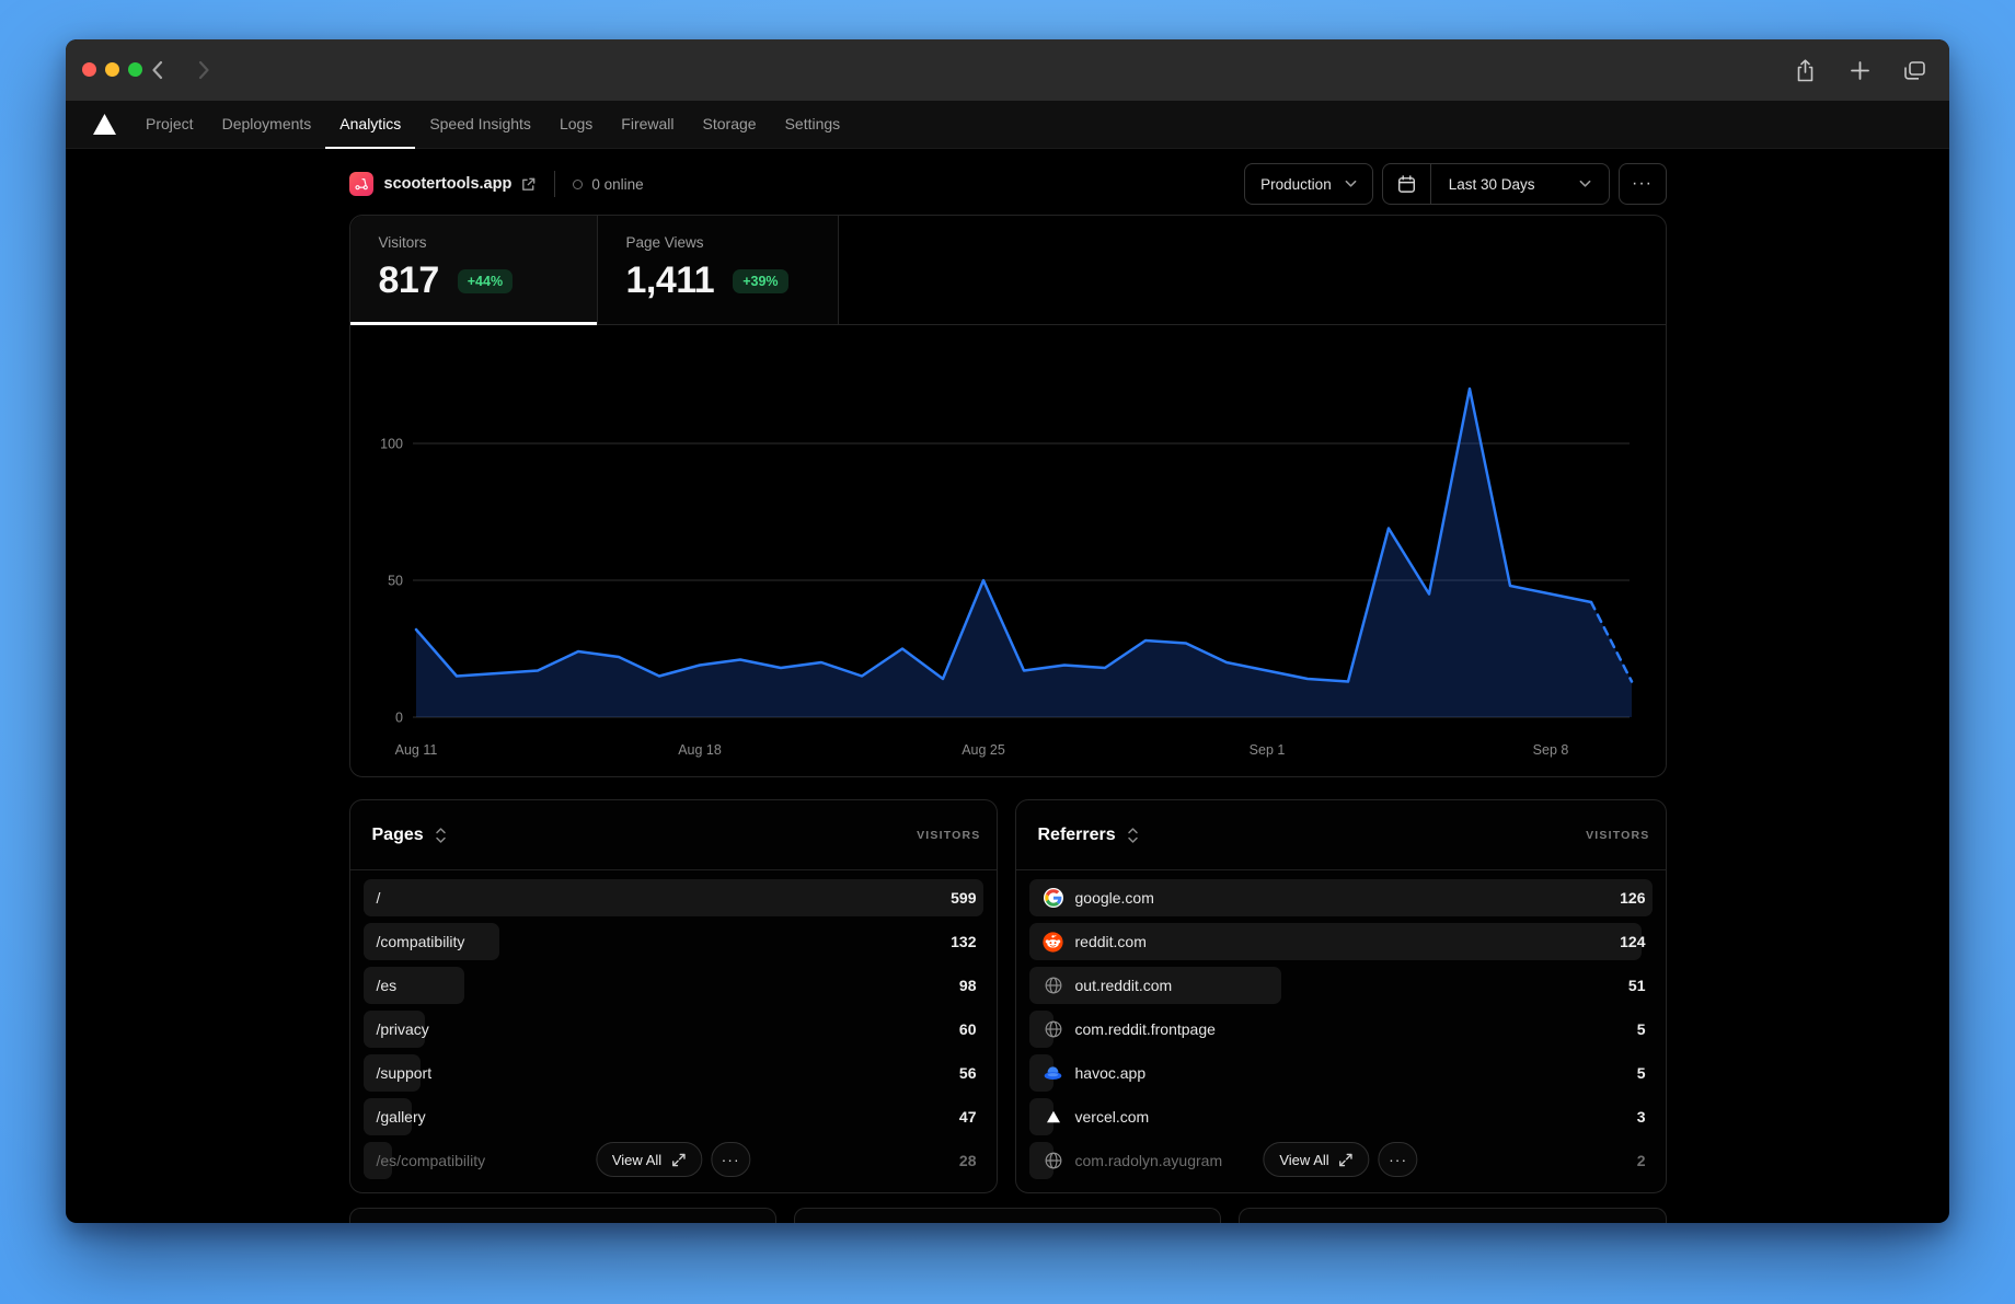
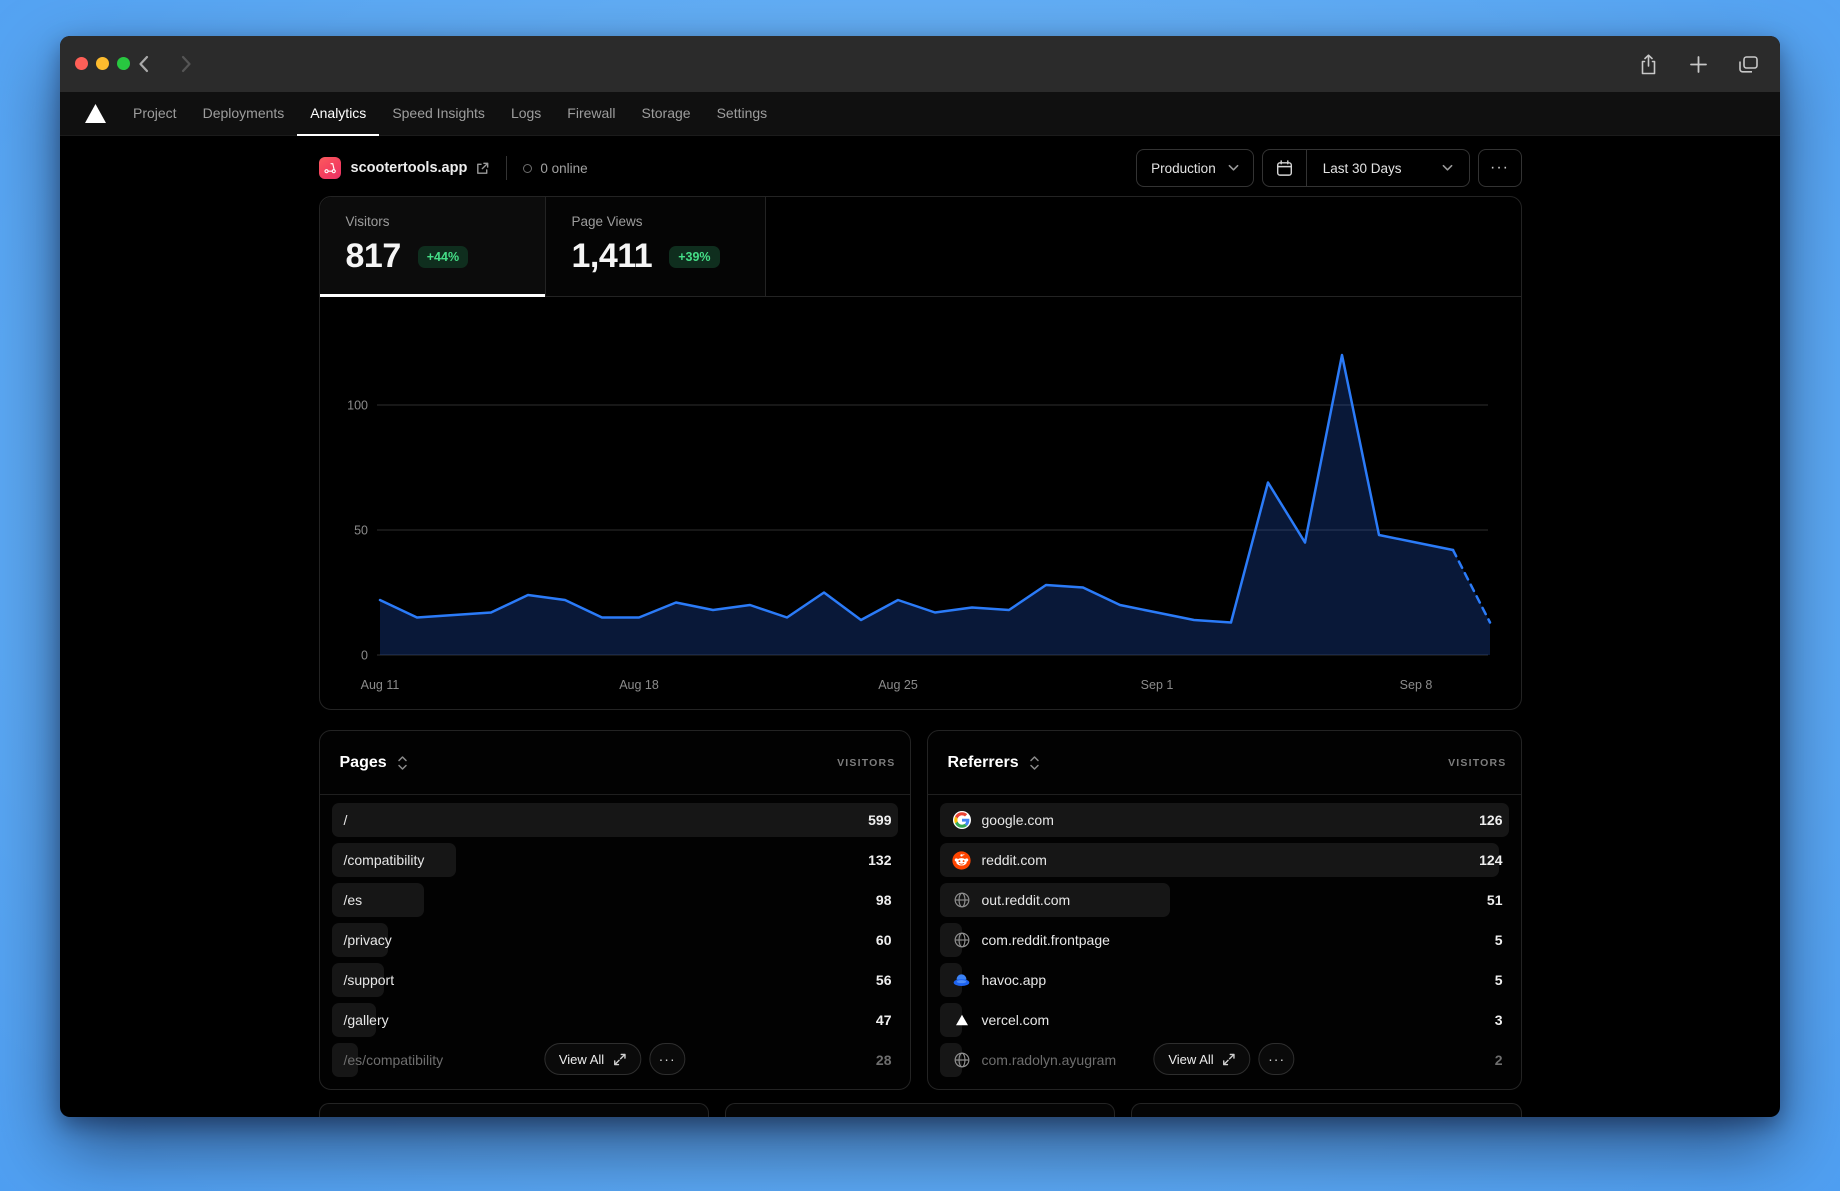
Aug 11: 32 -> 22
Aug 18: 19 -> 15
Aug 25: 50 -> 22
